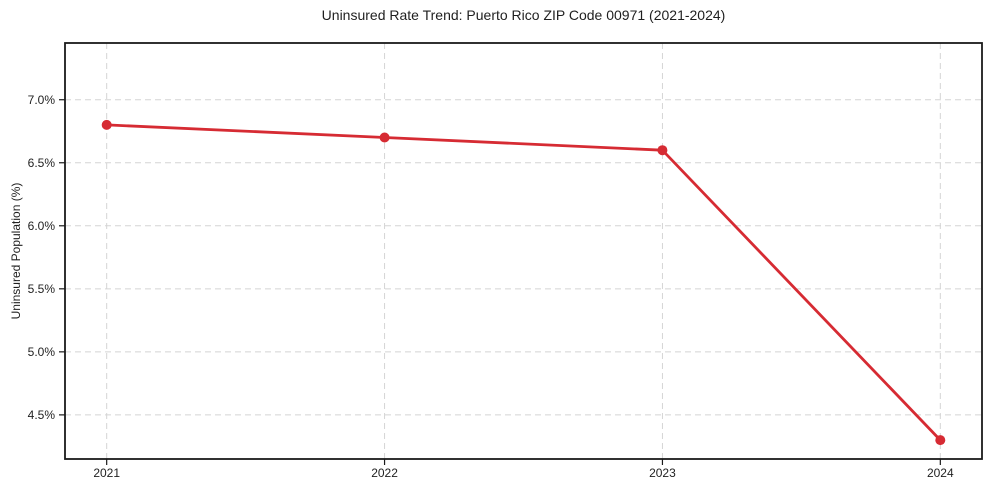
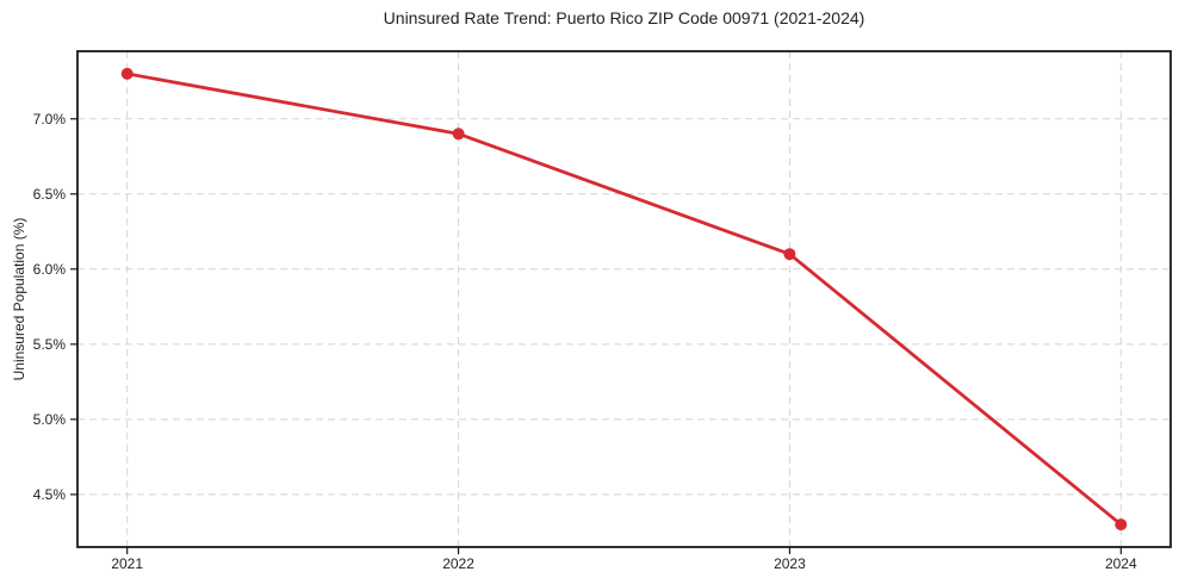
2021: 6.8% -> 7.3%
2022: 6.7% -> 6.9%
2023: 6.6% -> 6.1%
